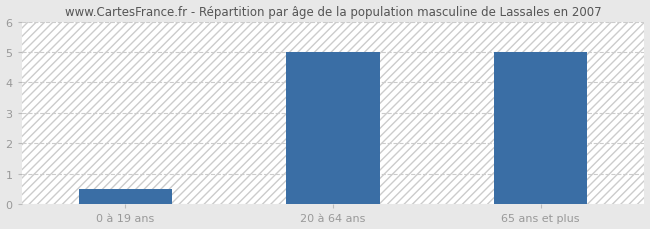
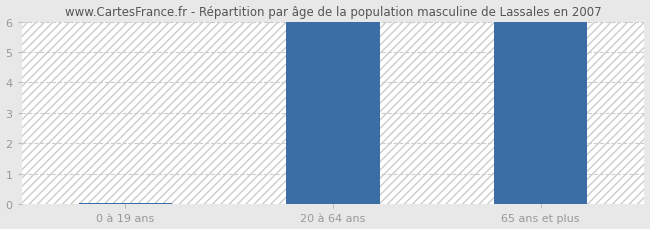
0 à 19 ans: 0.50 -> 0.05
20 à 64 ans: 5.00 -> 6.00
65 ans et plus: 5.00 -> 6.00
